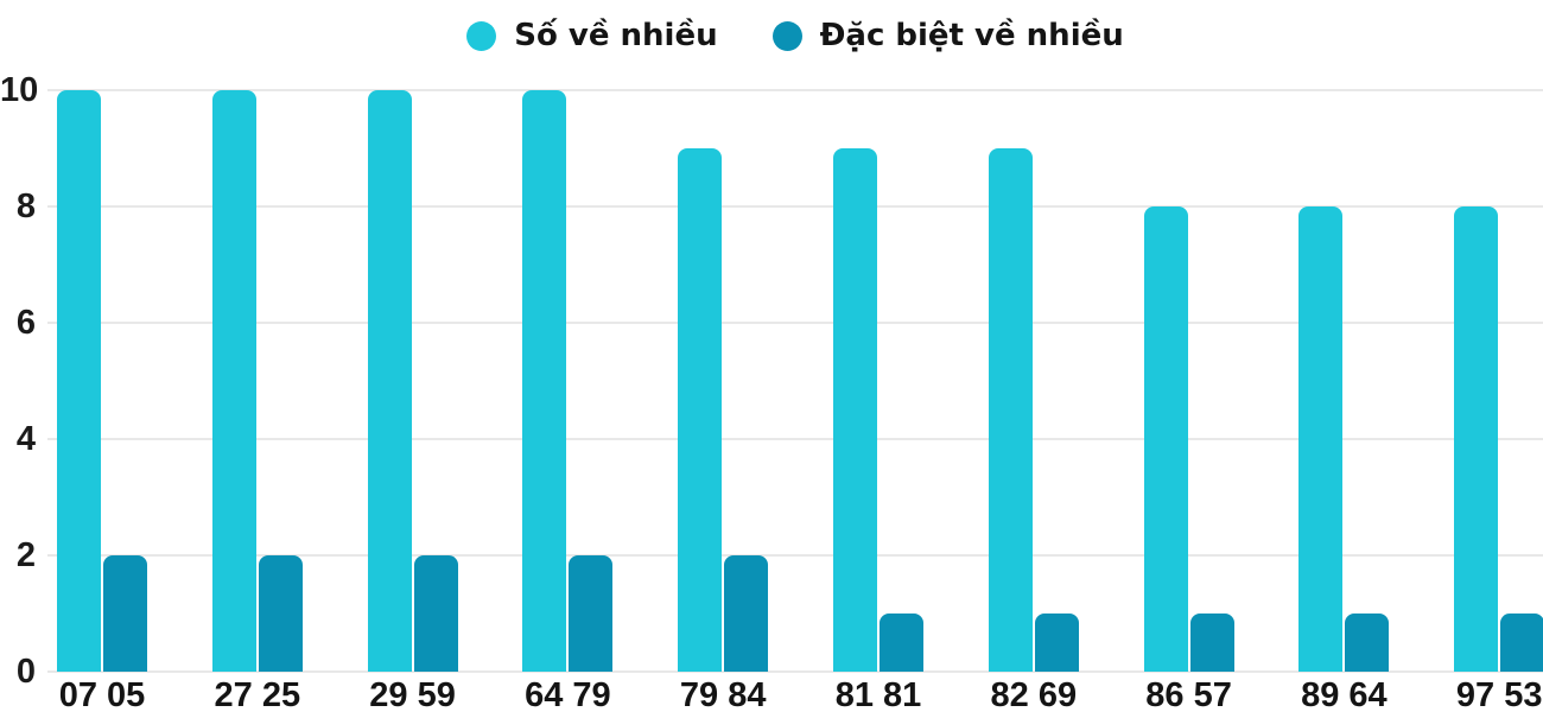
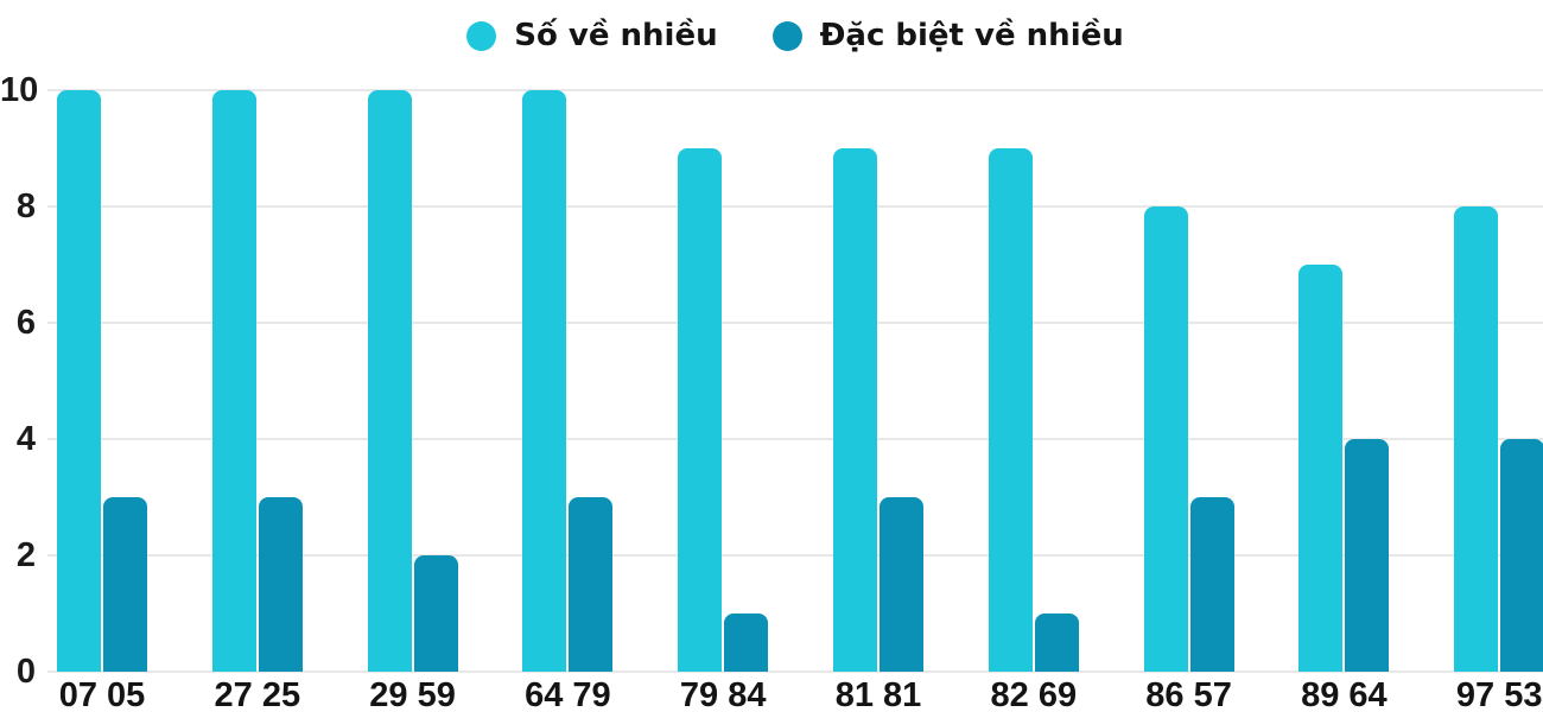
Đặc biệt về nhiều/07 05: 2 -> 3
Đặc biệt về nhiều/27 25: 2 -> 3
Đặc biệt về nhiều/64 79: 2 -> 3
Đặc biệt về nhiều/79 84: 2 -> 1
Đặc biệt về nhiều/81 81: 1 -> 3
Đặc biệt về nhiều/86 57: 1 -> 3
Số về nhiều/89 64: 8 -> 7
Đặc biệt về nhiều/89 64: 1 -> 4
Đặc biệt về nhiều/97 53: 1 -> 4
